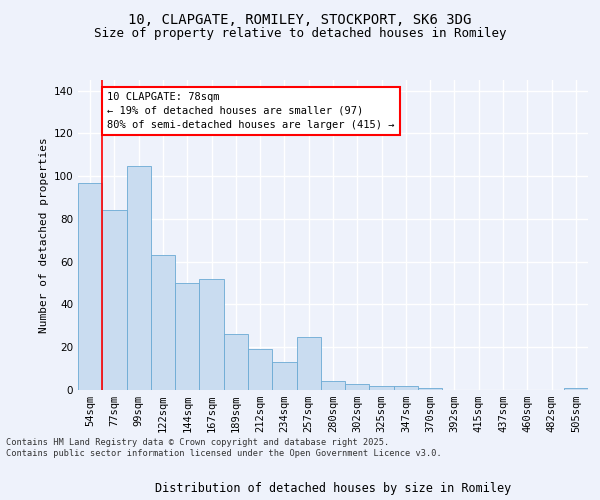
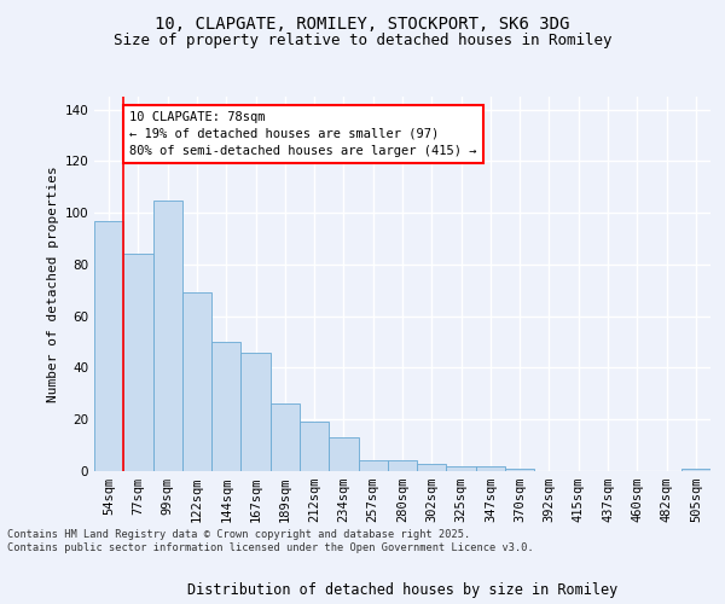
122sqm: 63 -> 69
167sqm: 52 -> 46
257sqm: 25 -> 4
